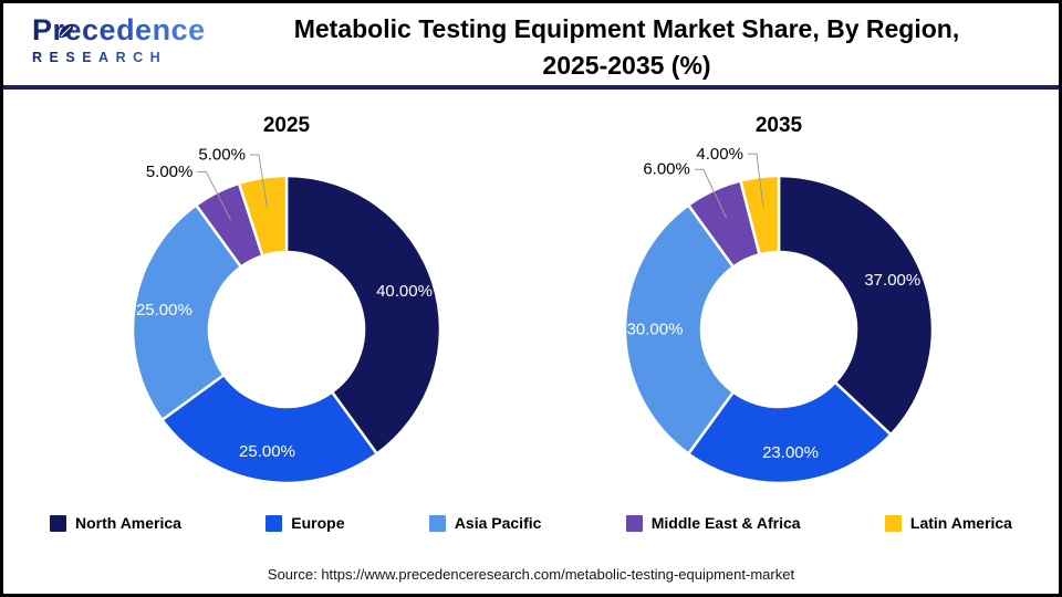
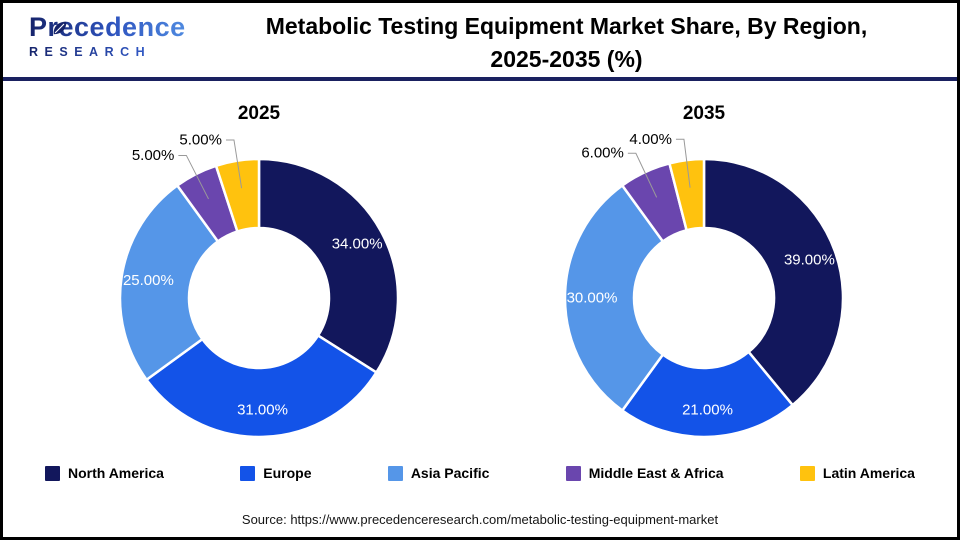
2025/North America: 40.00% -> 34.00%
2025/Europe: 25.00% -> 31.00%
2035/North America: 37.00% -> 39.00%
2035/Europe: 23.00% -> 21.00%
